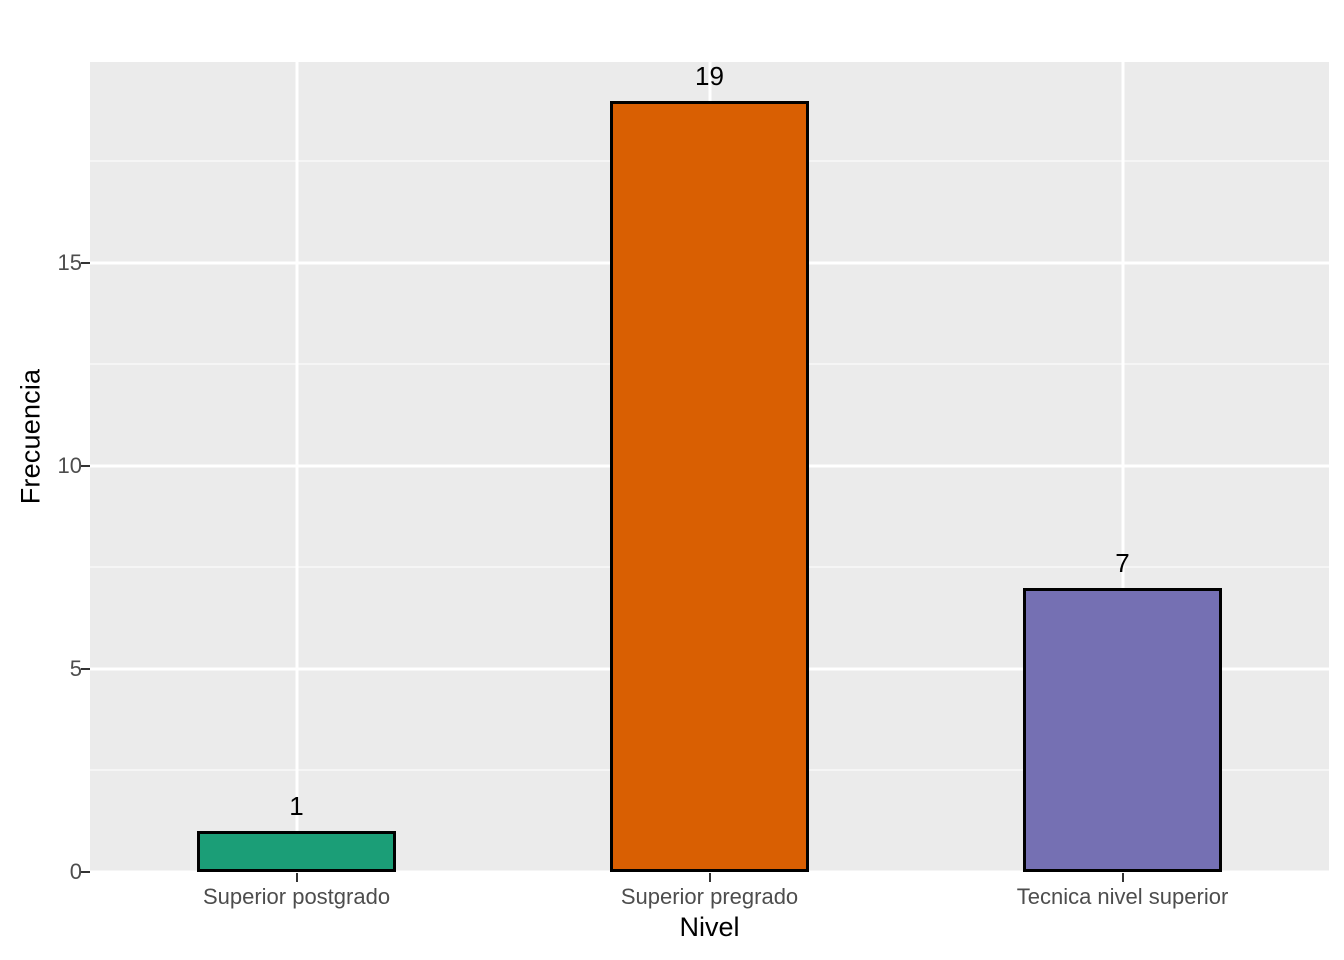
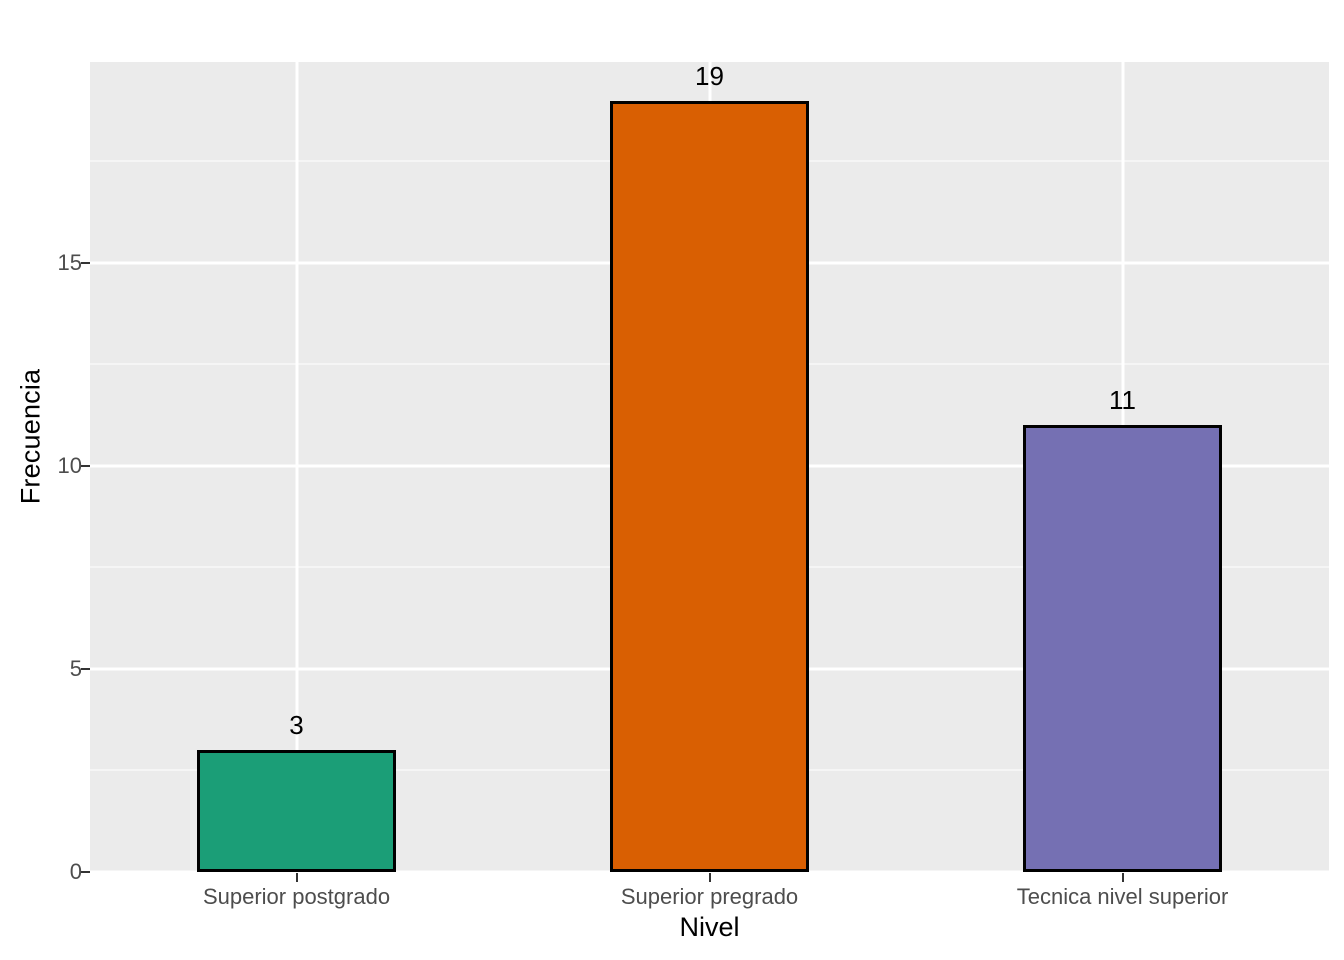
Superior postgrado: 1 -> 3
Tecnica nivel superior: 7 -> 11
